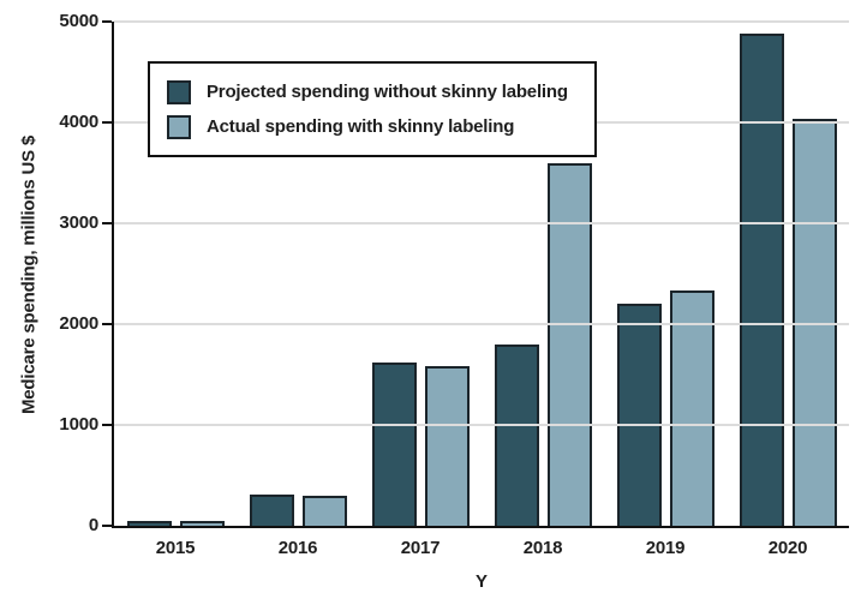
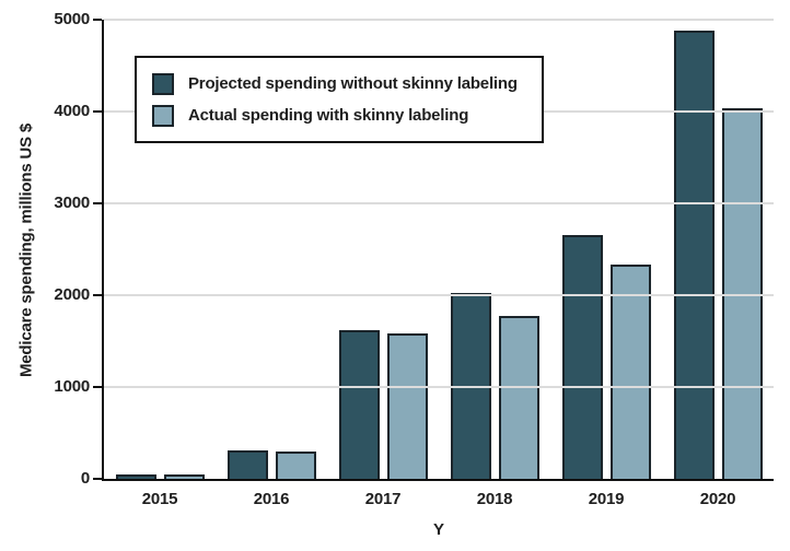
Projected spending without skinny labeling/2018: 1800 -> 2000
Actual spending with skinny labeling/2018: 3600 -> 1800
Projected spending without skinny labeling/2019: 2200 -> 2600
